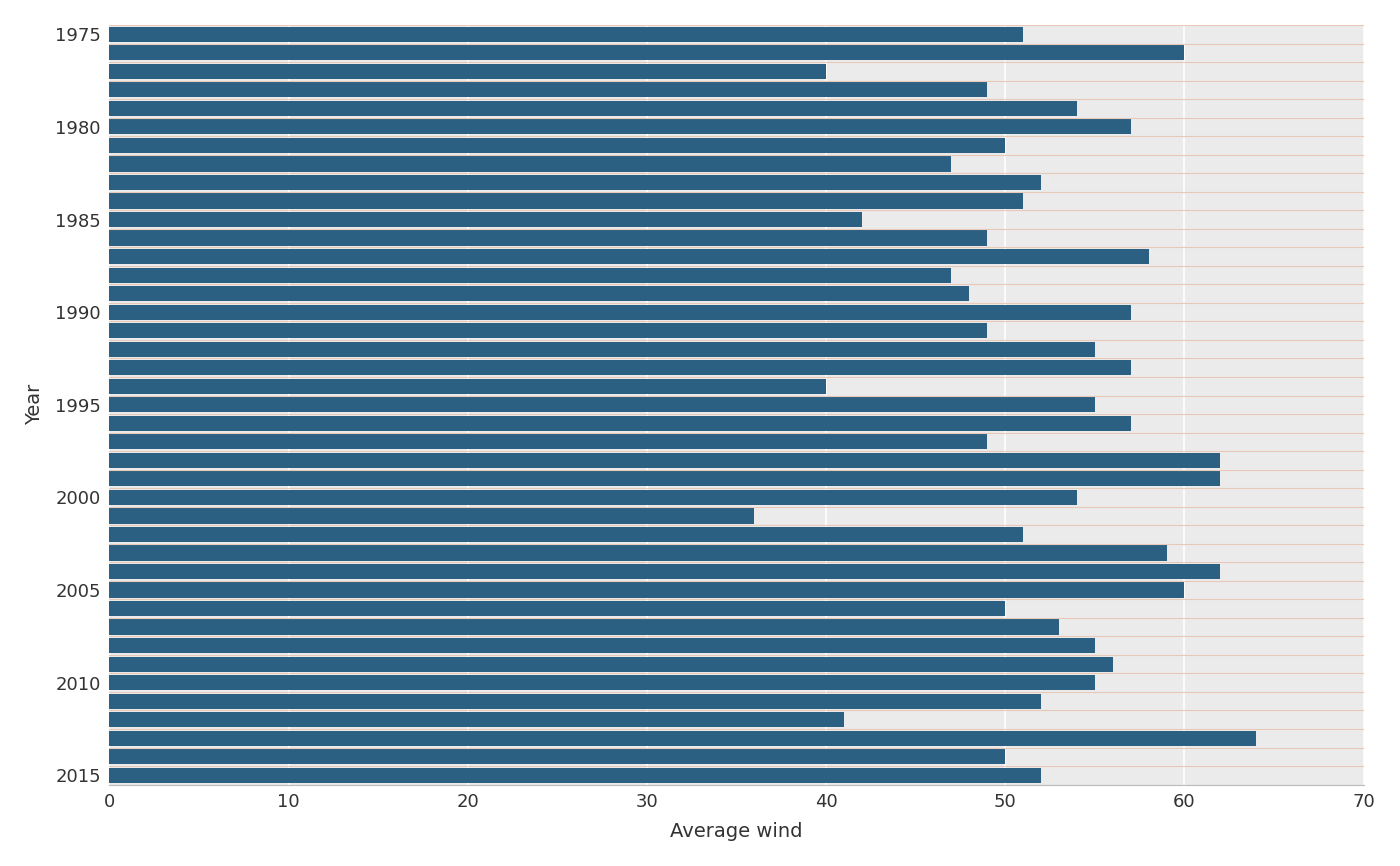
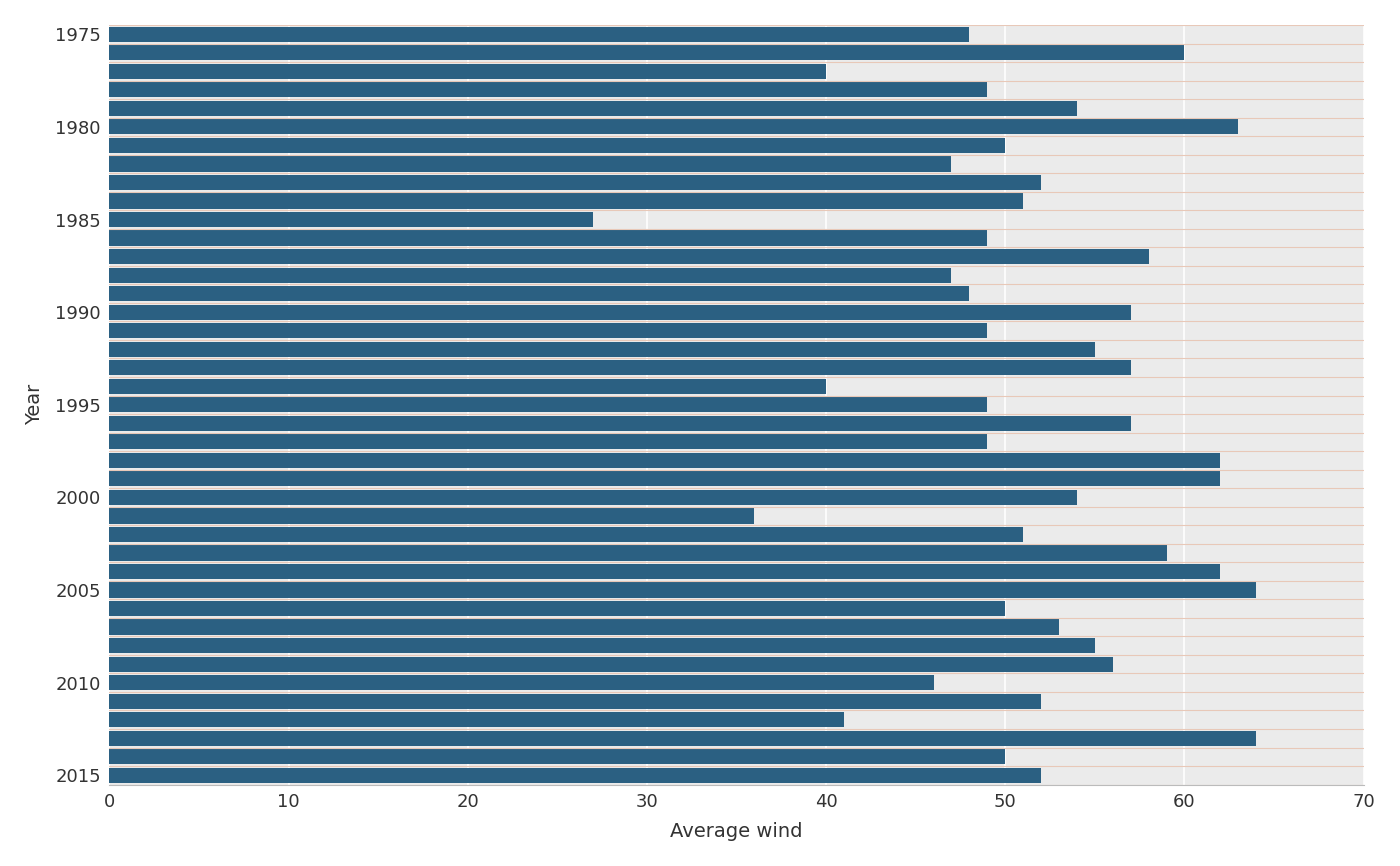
1975: 51 -> 48
1980: 57 -> 63
1985: 42 -> 27
1995: 55 -> 49
2005: 60 -> 64
2010: 55 -> 46
